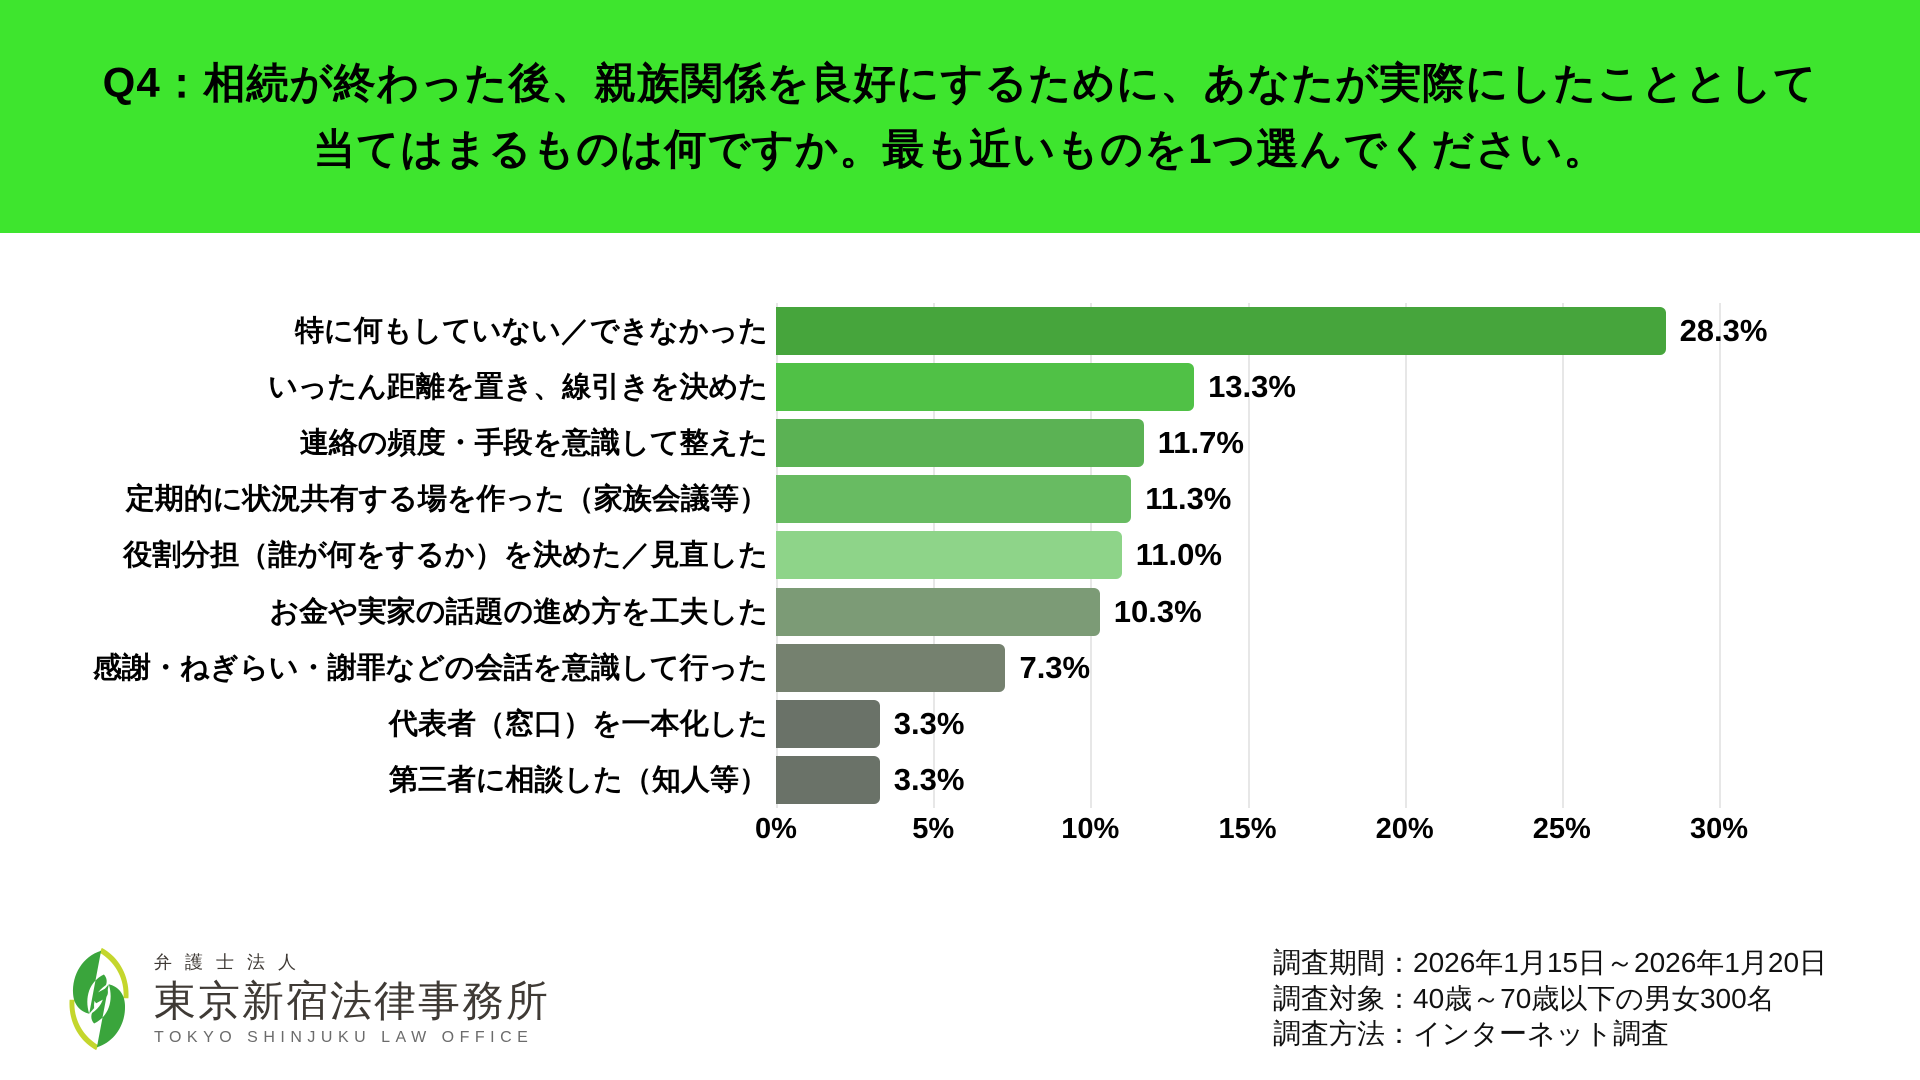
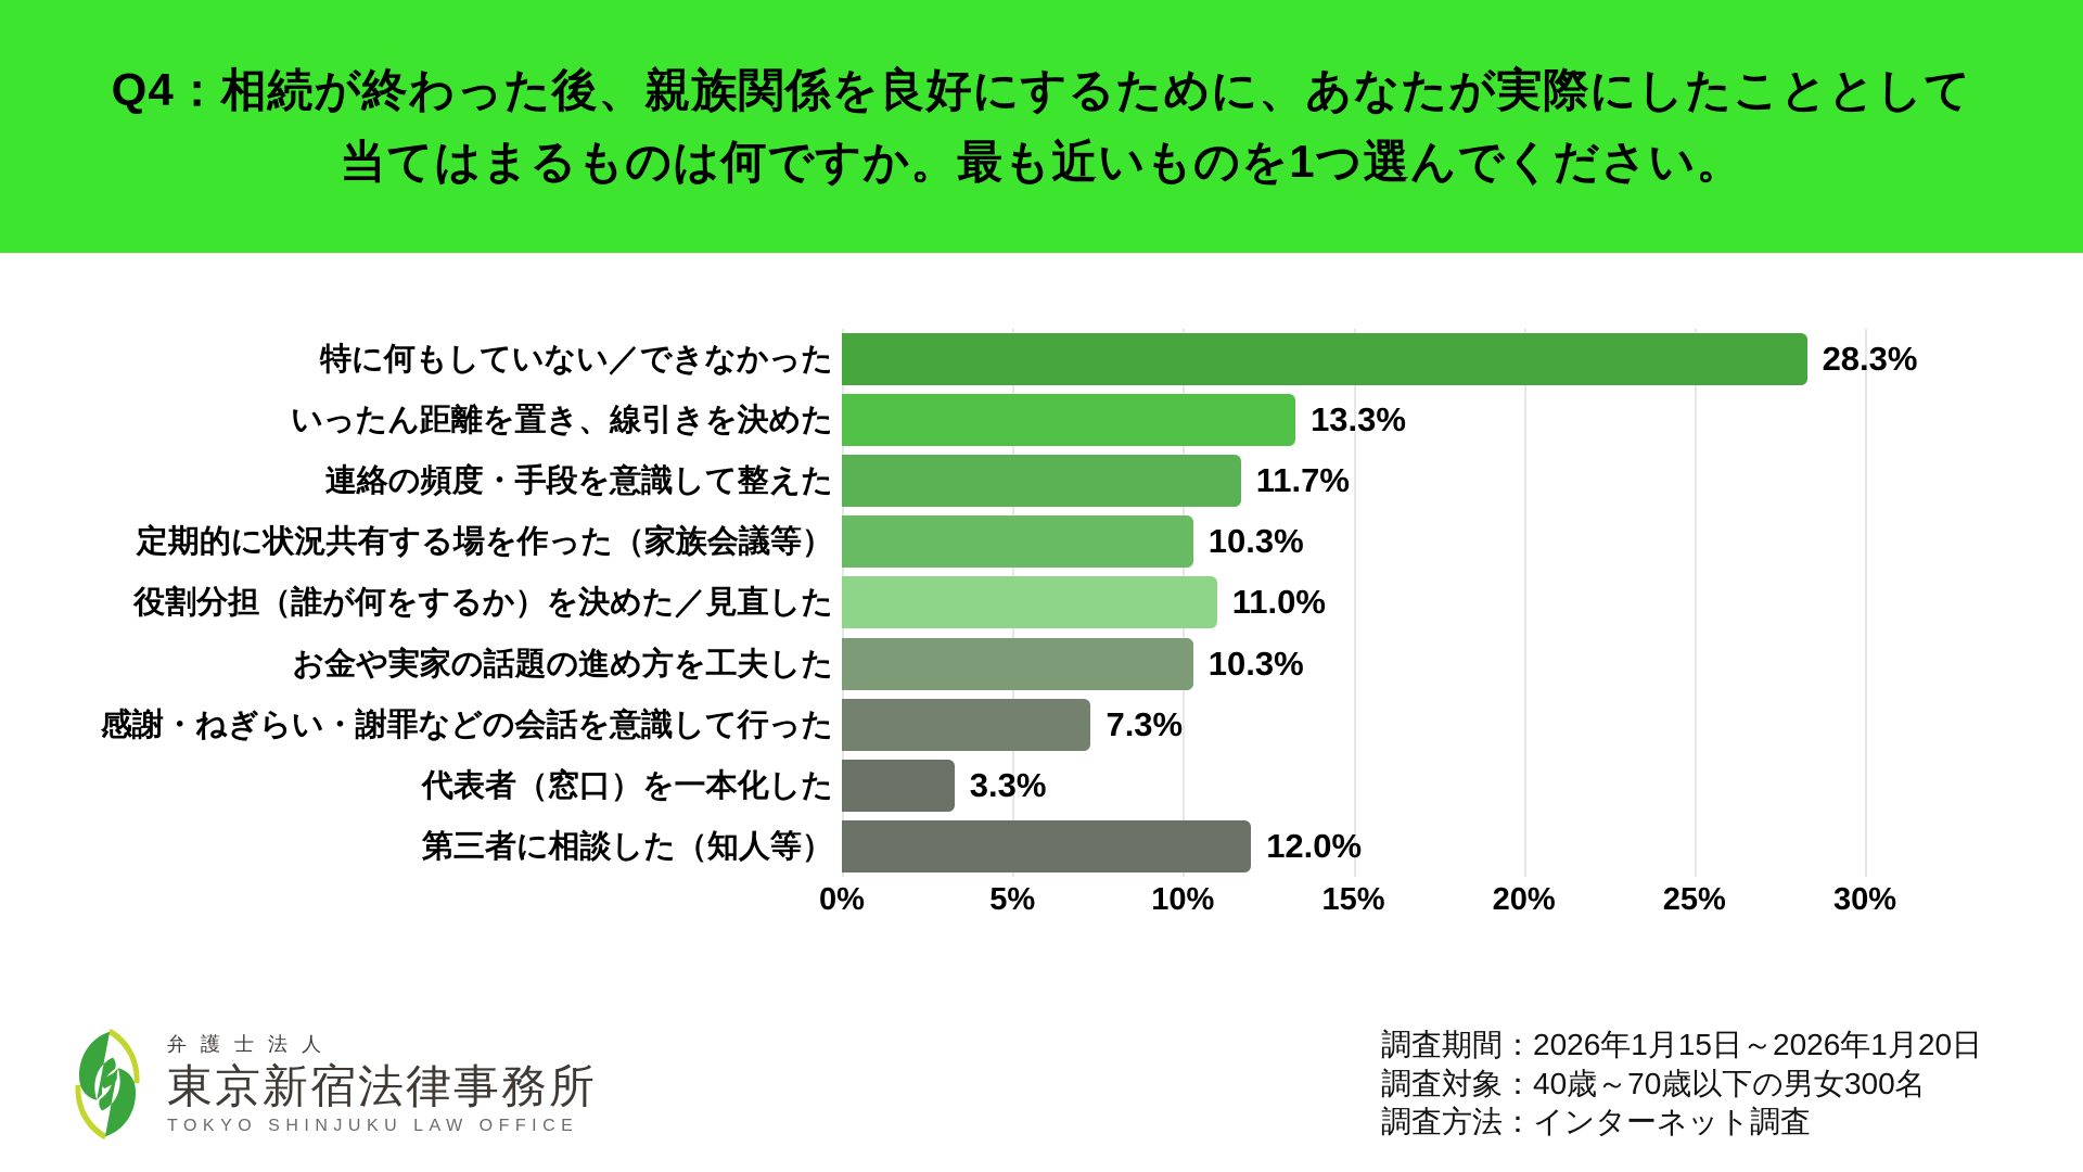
定期的に状況共有する場を作った（家族会議等）: 11.3% -> 10.3%
第三者に相談した（知人等）: 3.3% -> 12.0%
